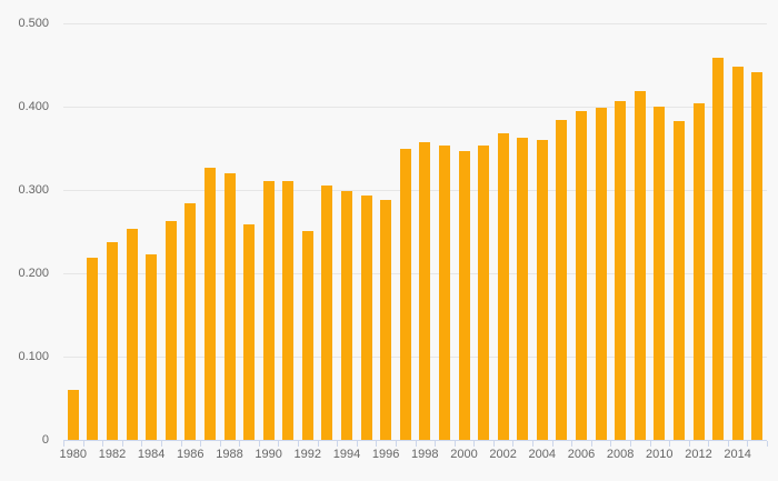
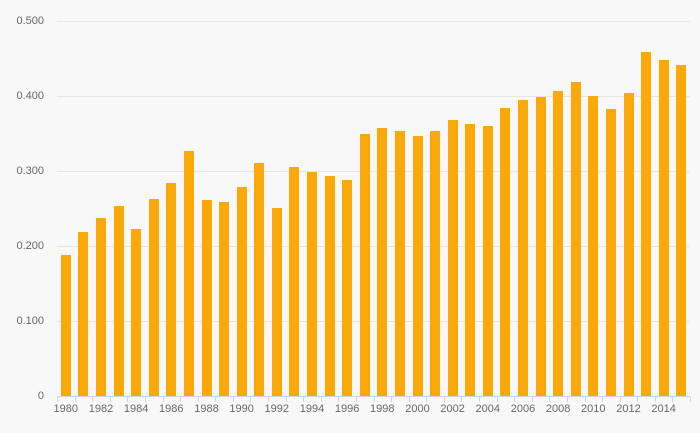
1980: 0.06 -> 0.19
1988: 0.32 -> 0.26
1990: 0.31 -> 0.28
